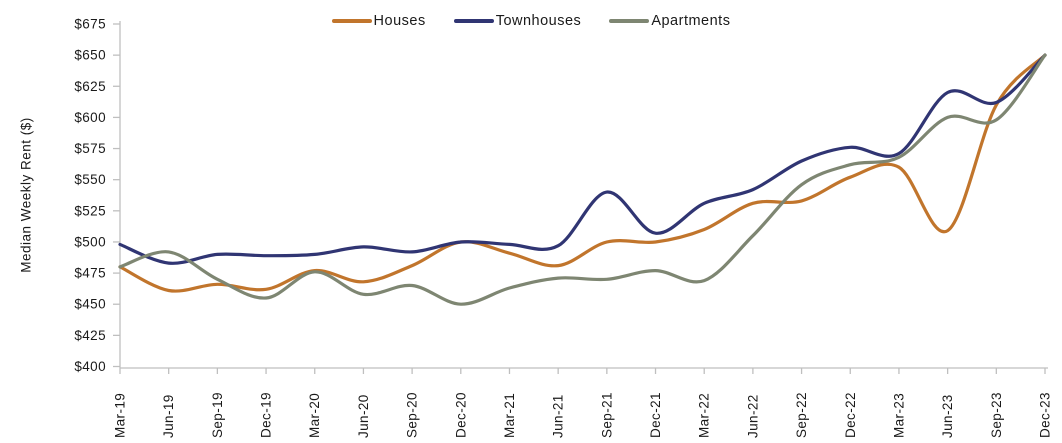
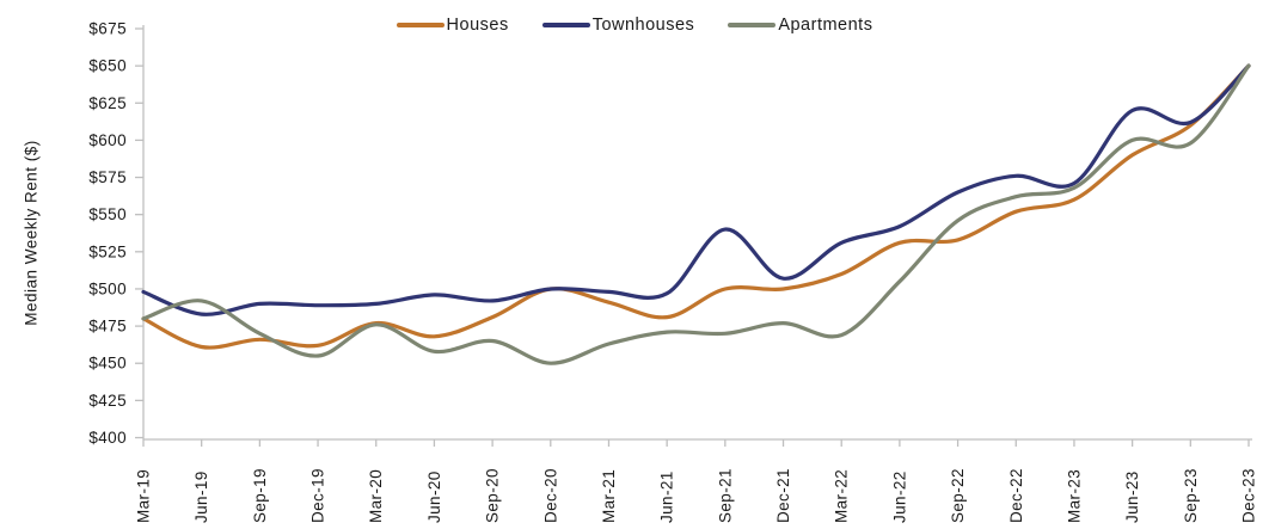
Houses/Jun-23: $509 -> $590
